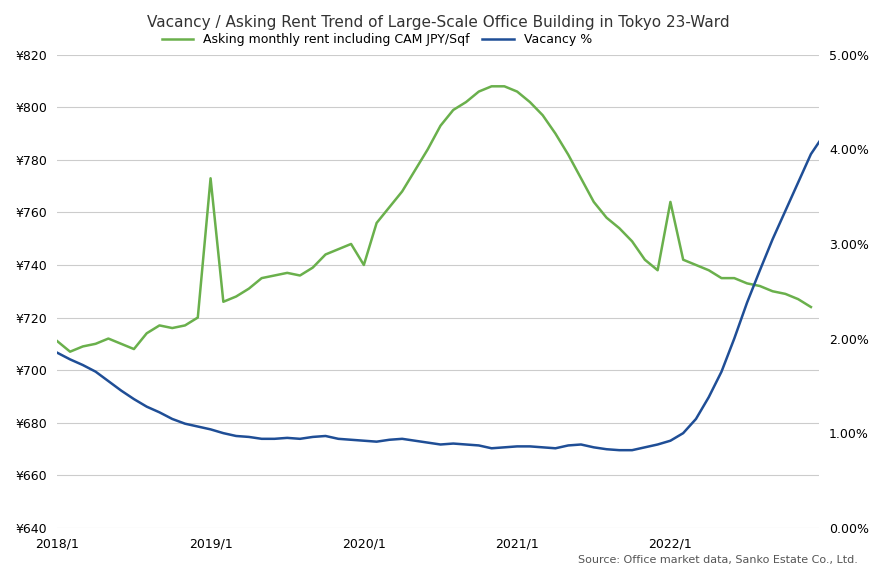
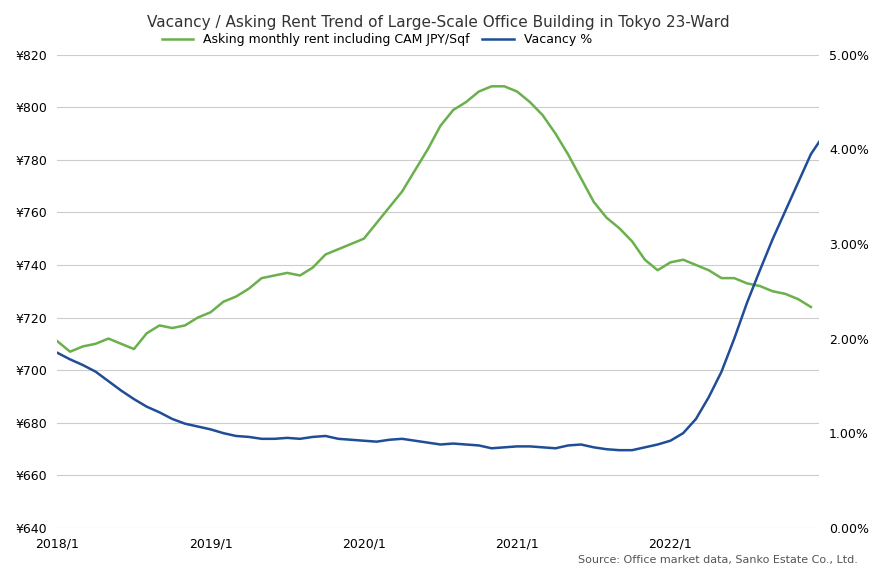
Asking monthly rent including CAM JPY/Sqf/2019/1: ¥773 -> ¥722
Asking monthly rent including CAM JPY/Sqf/2020/1: ¥740 -> ¥750
Asking monthly rent including CAM JPY/Sqf/2022/1: ¥764 -> ¥741
